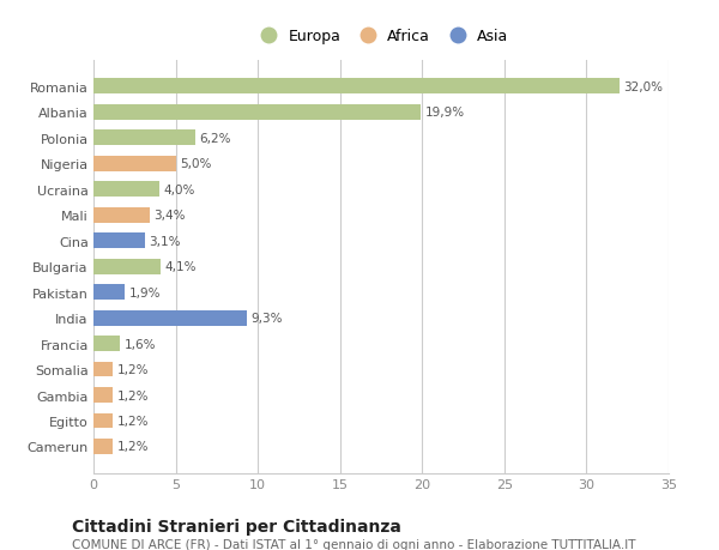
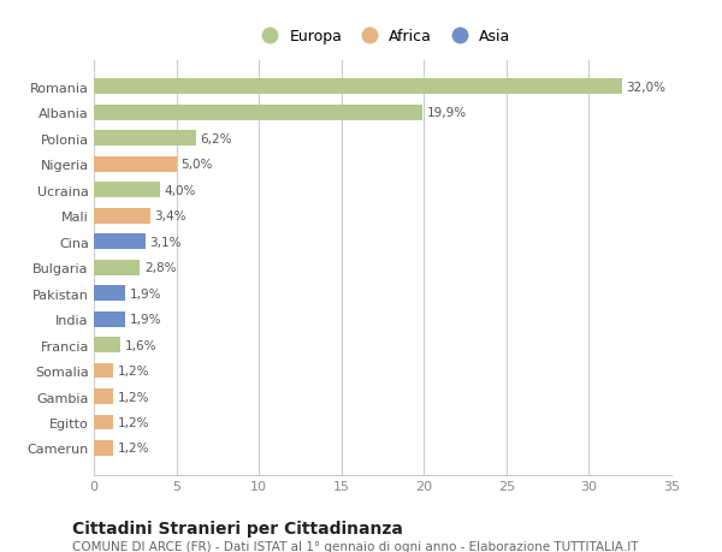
Bulgaria: 4,1% -> 2,8%
India: 9,3% -> 1,9%
